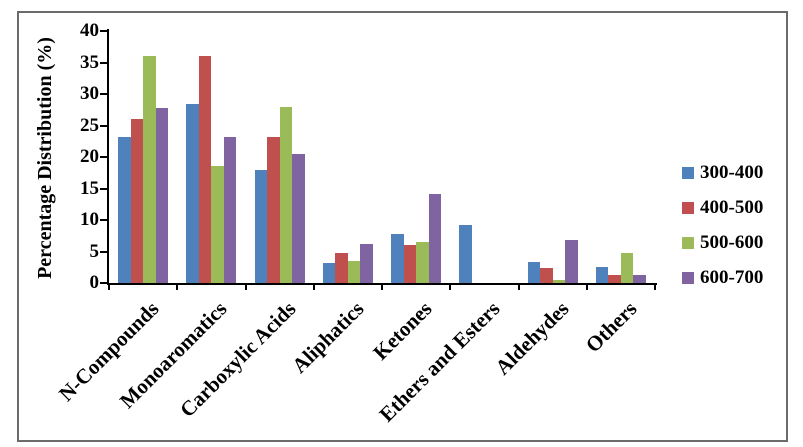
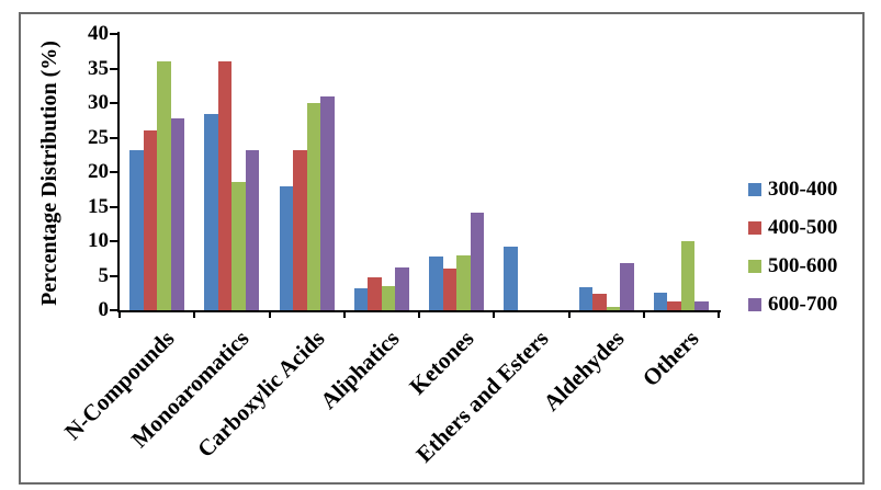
500-600/Carboxylic Acids: 28 -> 30
600-700/Carboxylic Acids: 20 -> 31
500-600/Ketones: 6 -> 8
500-600/Others: 5 -> 10
